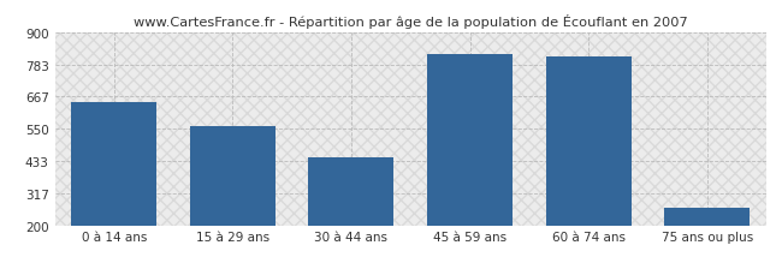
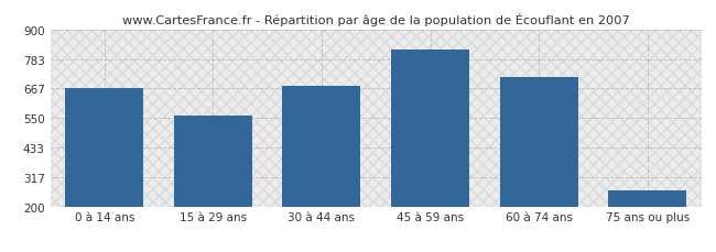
0 à 14 ans: 645 -> 669
30 à 44 ans: 445 -> 675
60 à 74 ans: 810 -> 713
